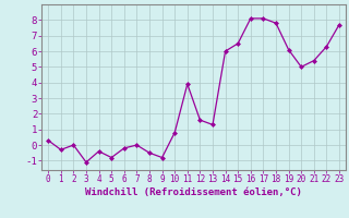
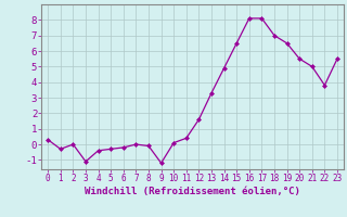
5: -0.8 -> -0.3
8: -0.5 -> -0.1
9: -0.8 -> -1.2
10: 0.8 -> 0.1
11: 3.9 -> 0.4
13: 1.3 -> 3.3
14: 6.0 -> 4.9
18: 7.8 -> 7.0
19: 6.1 -> 6.5
20: 5.0 -> 5.5
21: 5.4 -> 5.0
22: 6.3 -> 3.8
23: 7.7 -> 5.5
